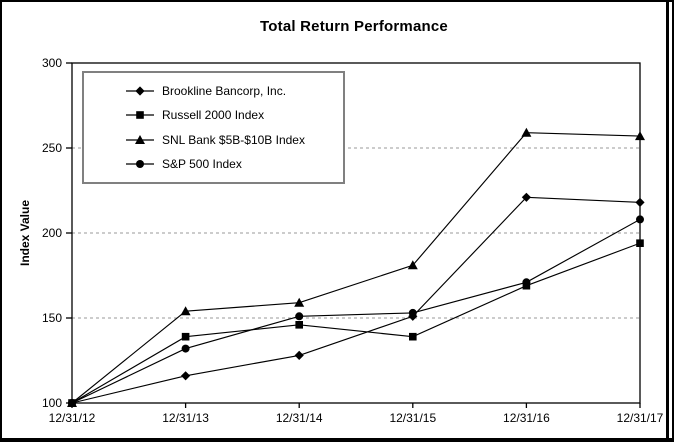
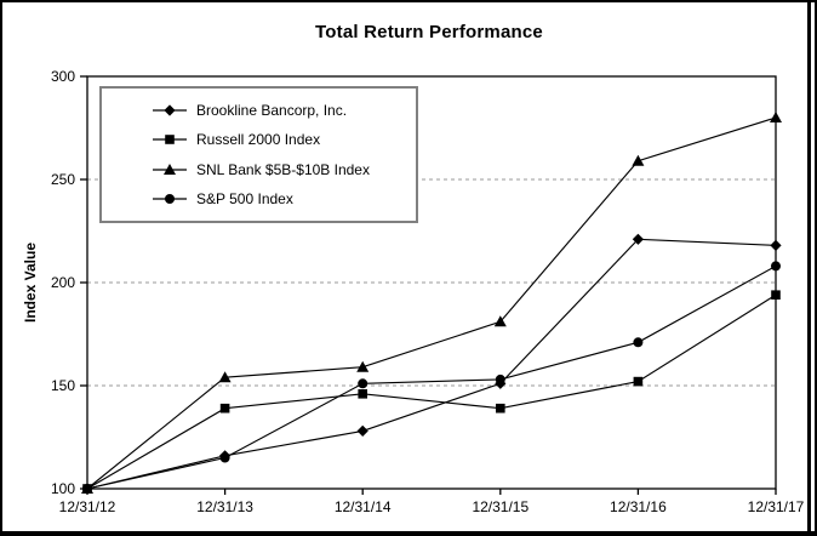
S&P 500 Index/12/31/13: 132 -> 115
Russell 2000 Index/12/31/16: 169 -> 152
SNL Bank $5B-$10B Index/12/31/17: 257 -> 280
